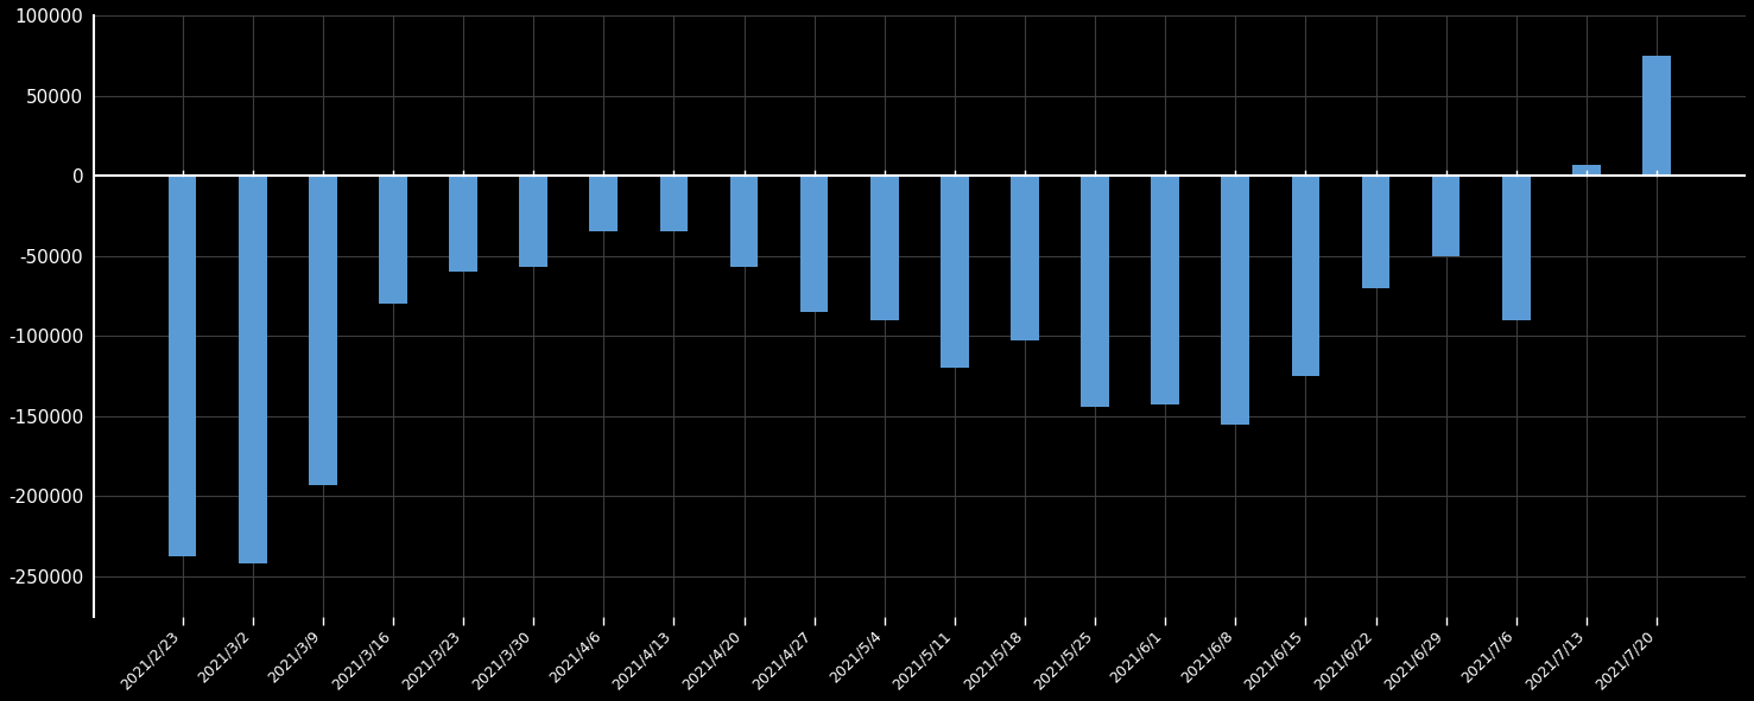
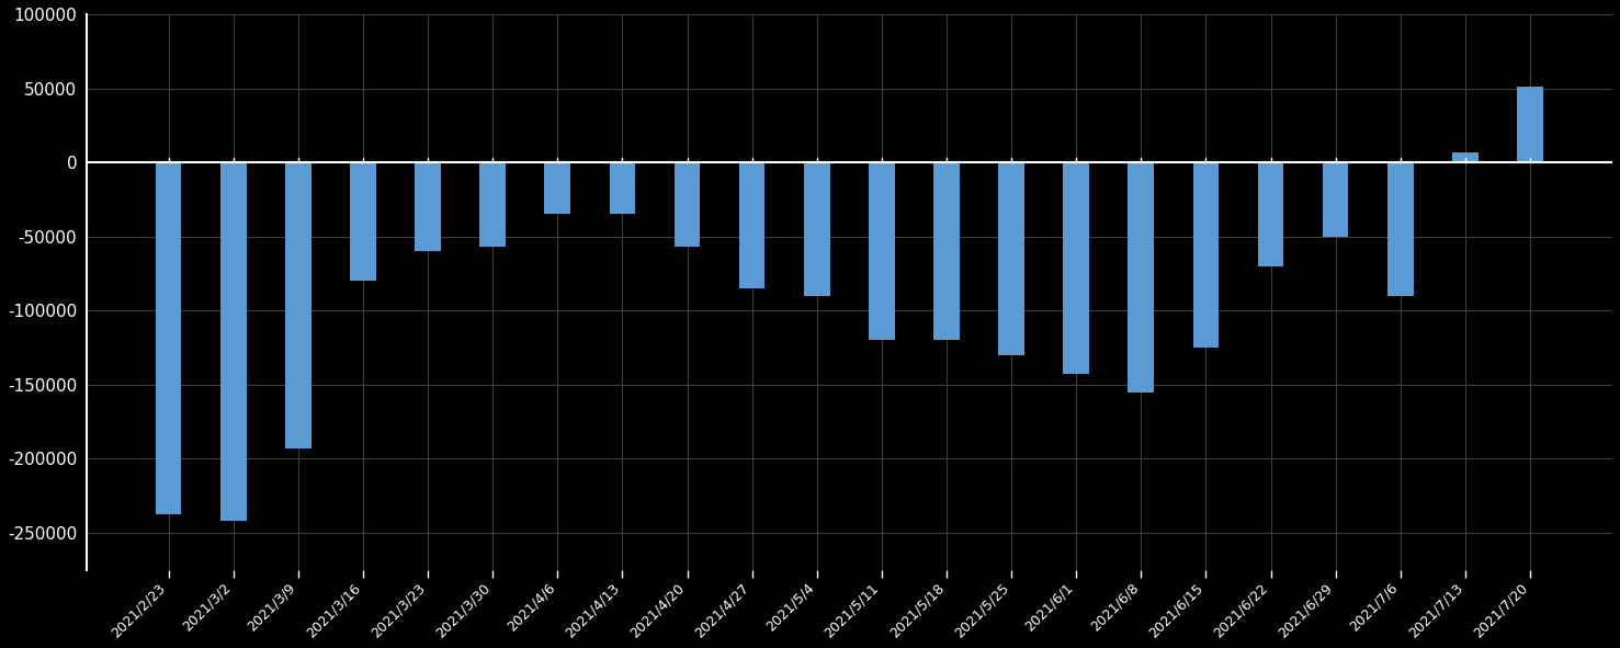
2021/5/18: -103000 -> -120000
2021/5/25: -144000 -> -130000
2021/7/20: 75000 -> 51000
